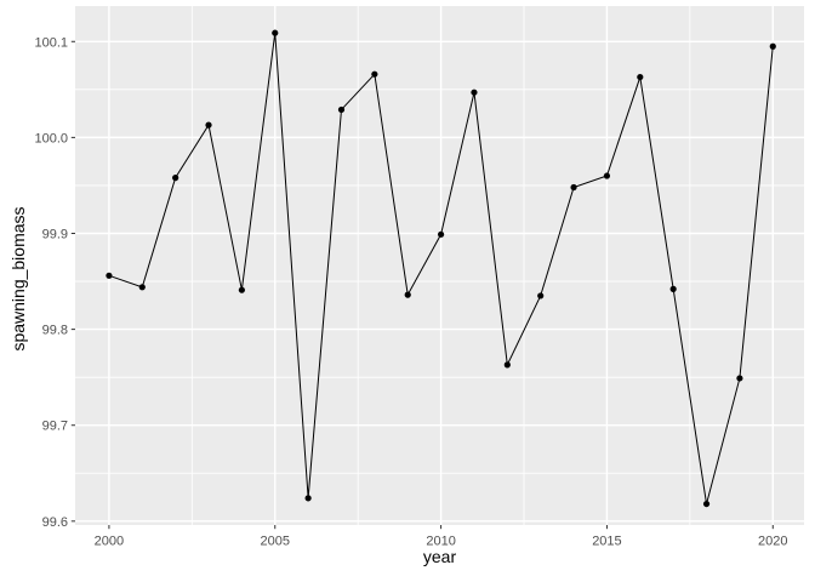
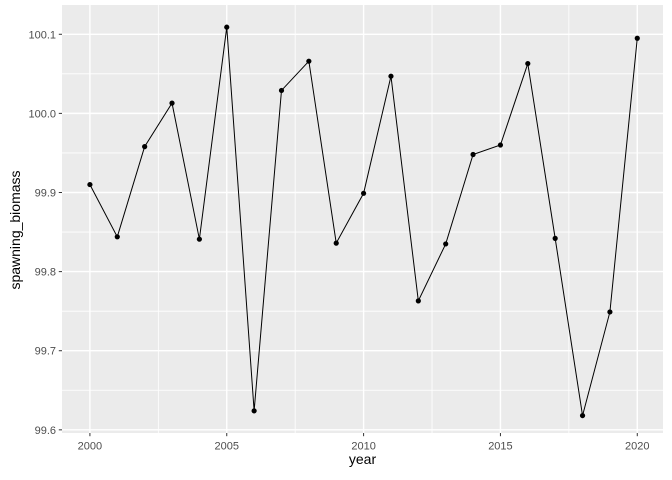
2000: 99.86 -> 99.91
